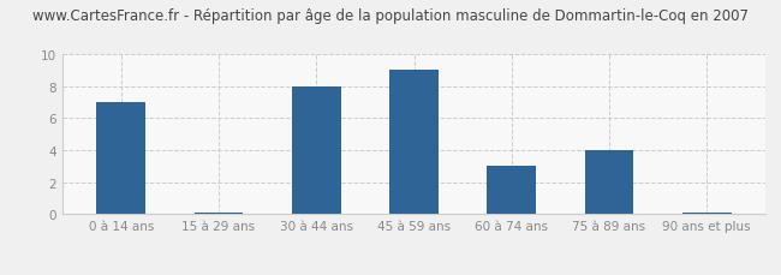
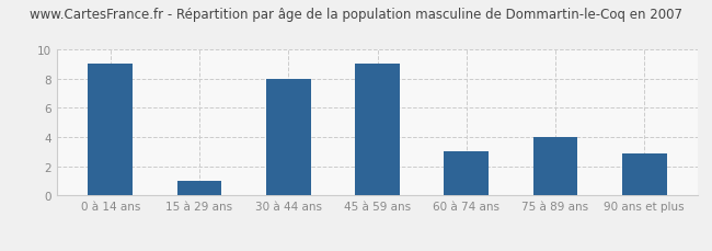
0 à 14 ans: 7.0 -> 9.0
15 à 29 ans: 0.1 -> 1.0
90 ans et plus: 0.1 -> 2.9
